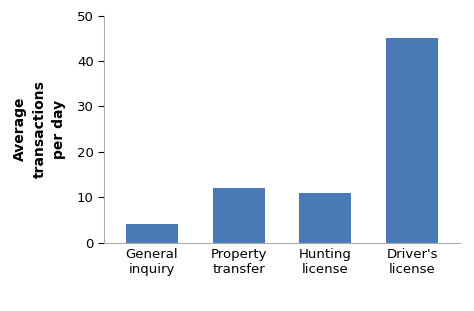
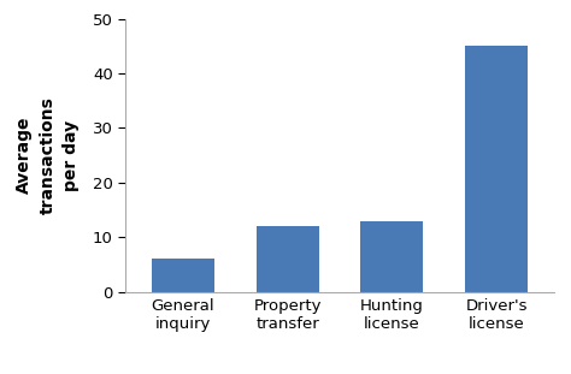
General inquiry: 4 -> 6
Hunting license: 11 -> 13
